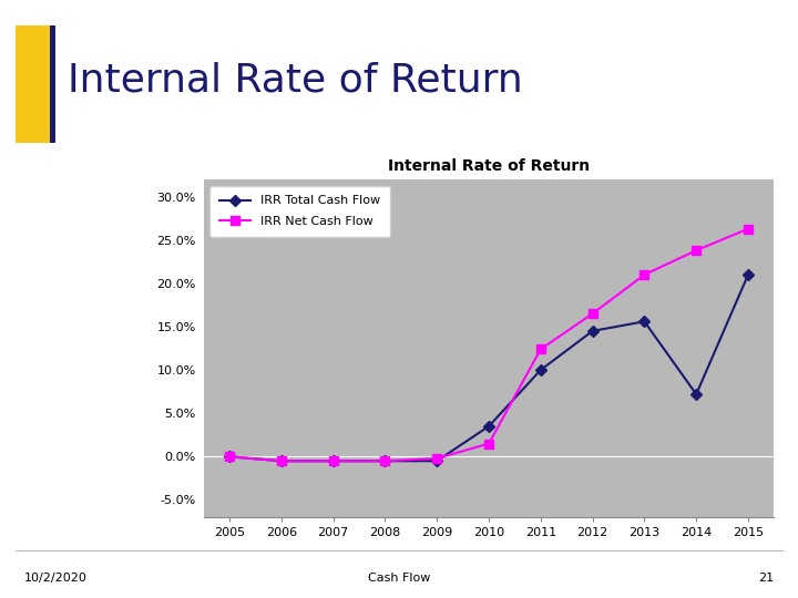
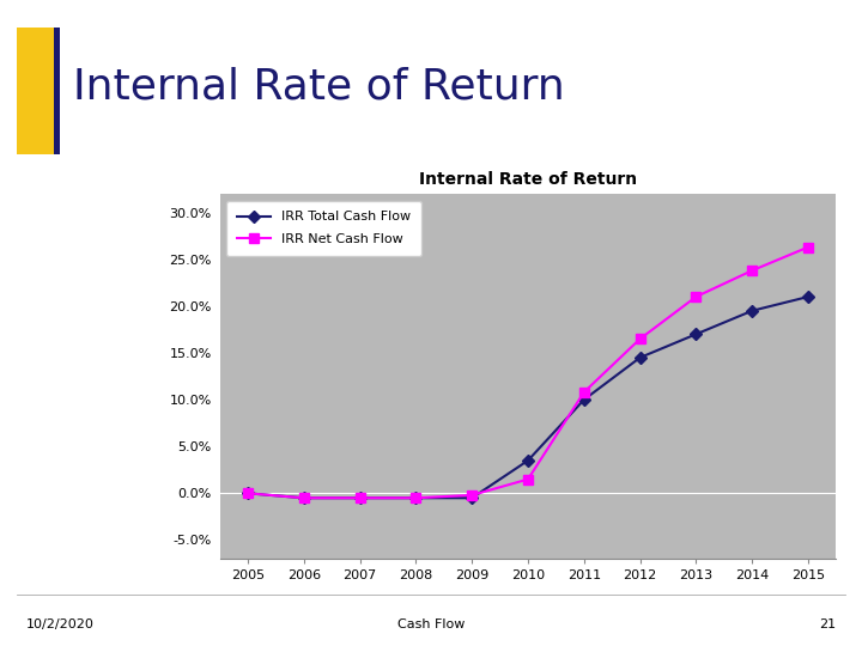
IRR Net Cash Flow/2011: 12.4% -> 10.8%
IRR Total Cash Flow/2013: 15.6% -> 17.0%
IRR Total Cash Flow/2014: 7.2% -> 19.5%
